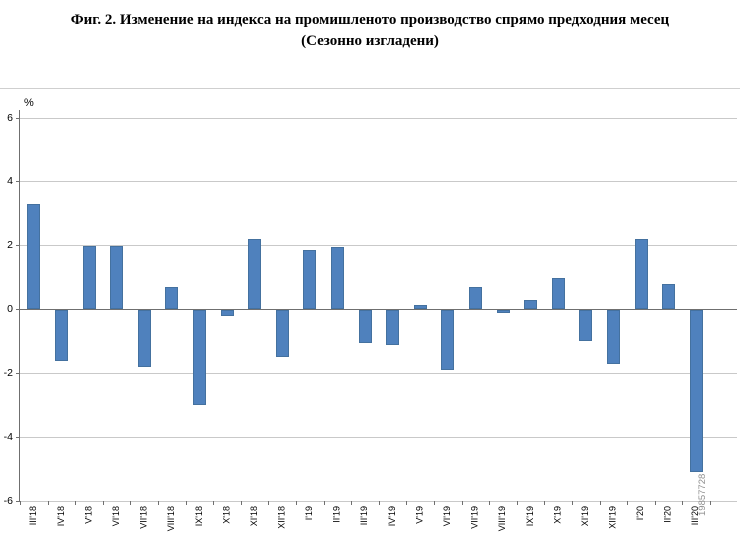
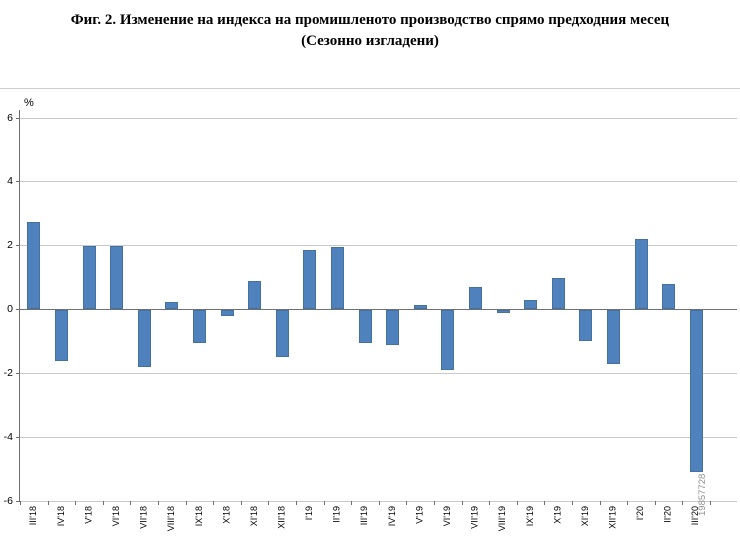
III'18: 3.3 -> 2.8
VIII'18: 0.7 -> 0.2
IX'18: -3.0 -> -1.1
XI'18: 2.2 -> 0.9
